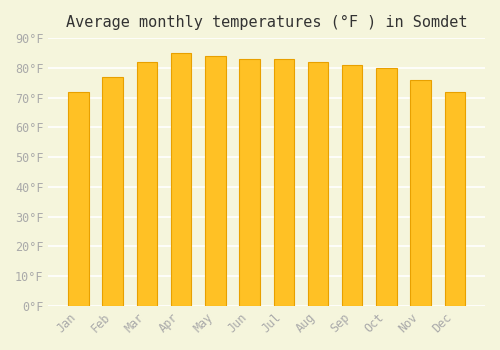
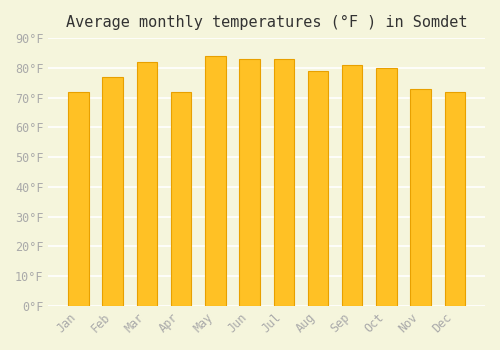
Apr: 85°F -> 72°F
Aug: 82°F -> 79°F
Nov: 76°F -> 73°F
